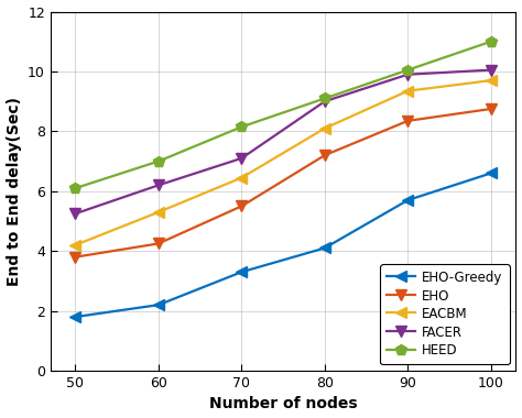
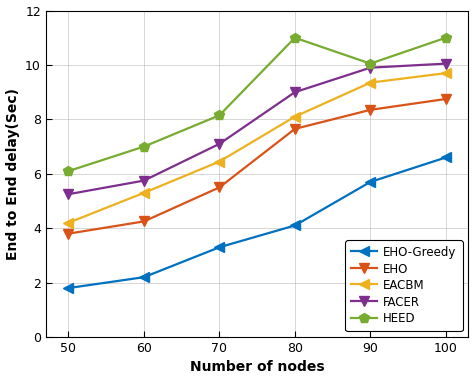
FACER/60: 6.20 -> 5.75
EHO/80: 7.20 -> 7.65
HEED/80: 9.10 -> 11.00
